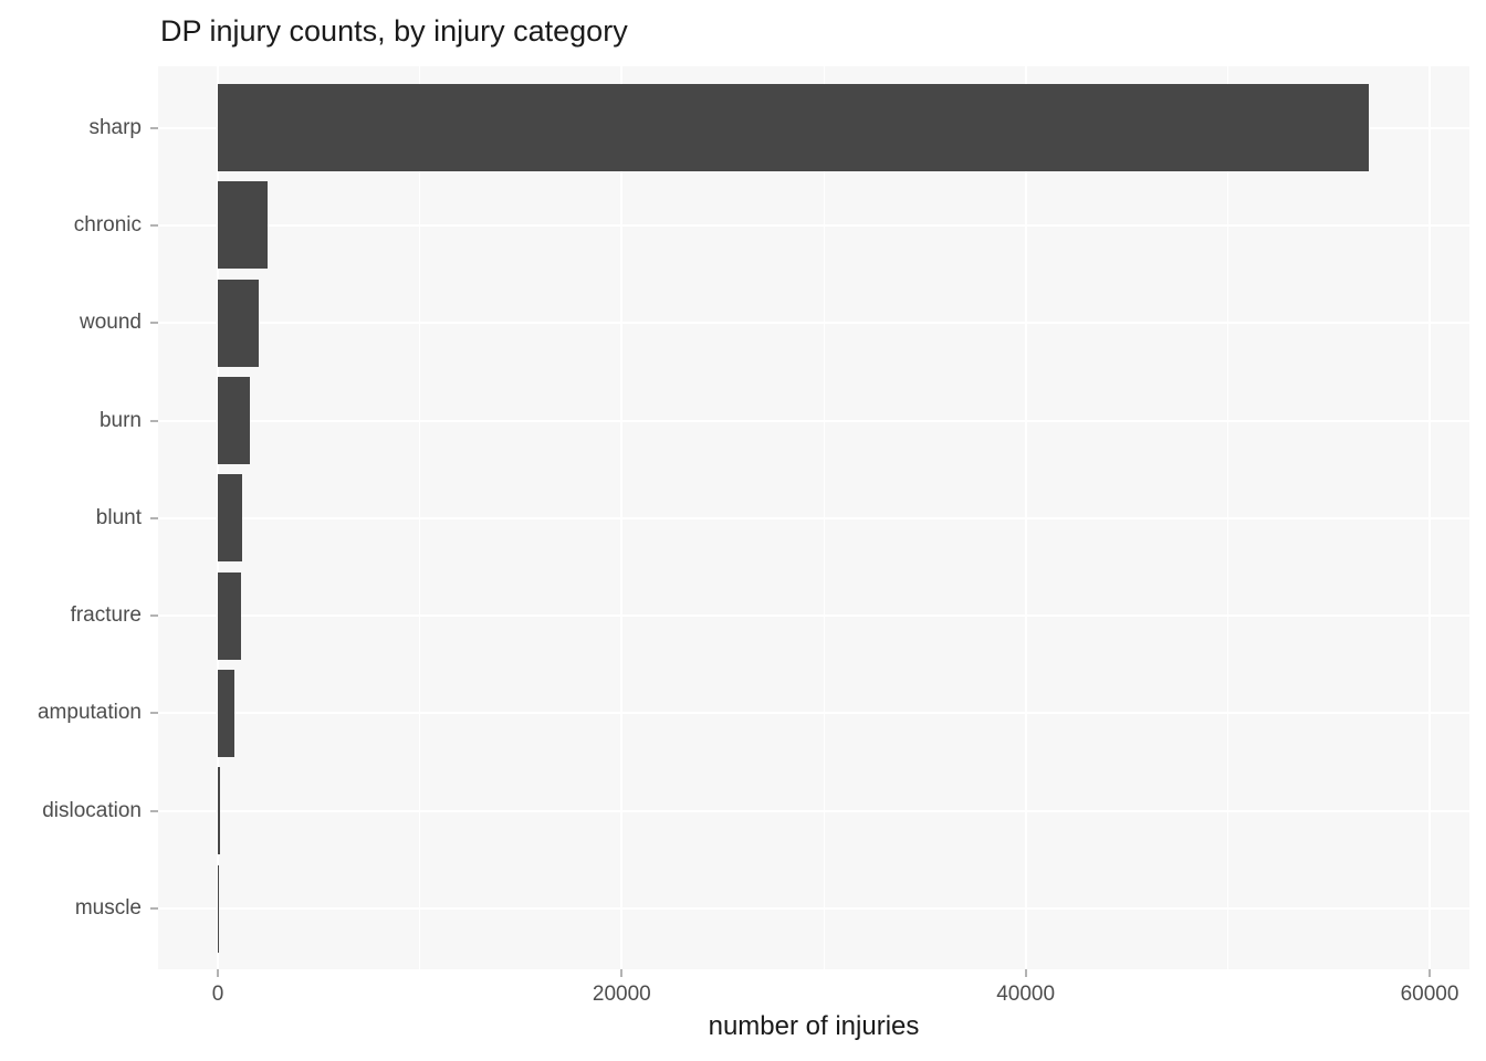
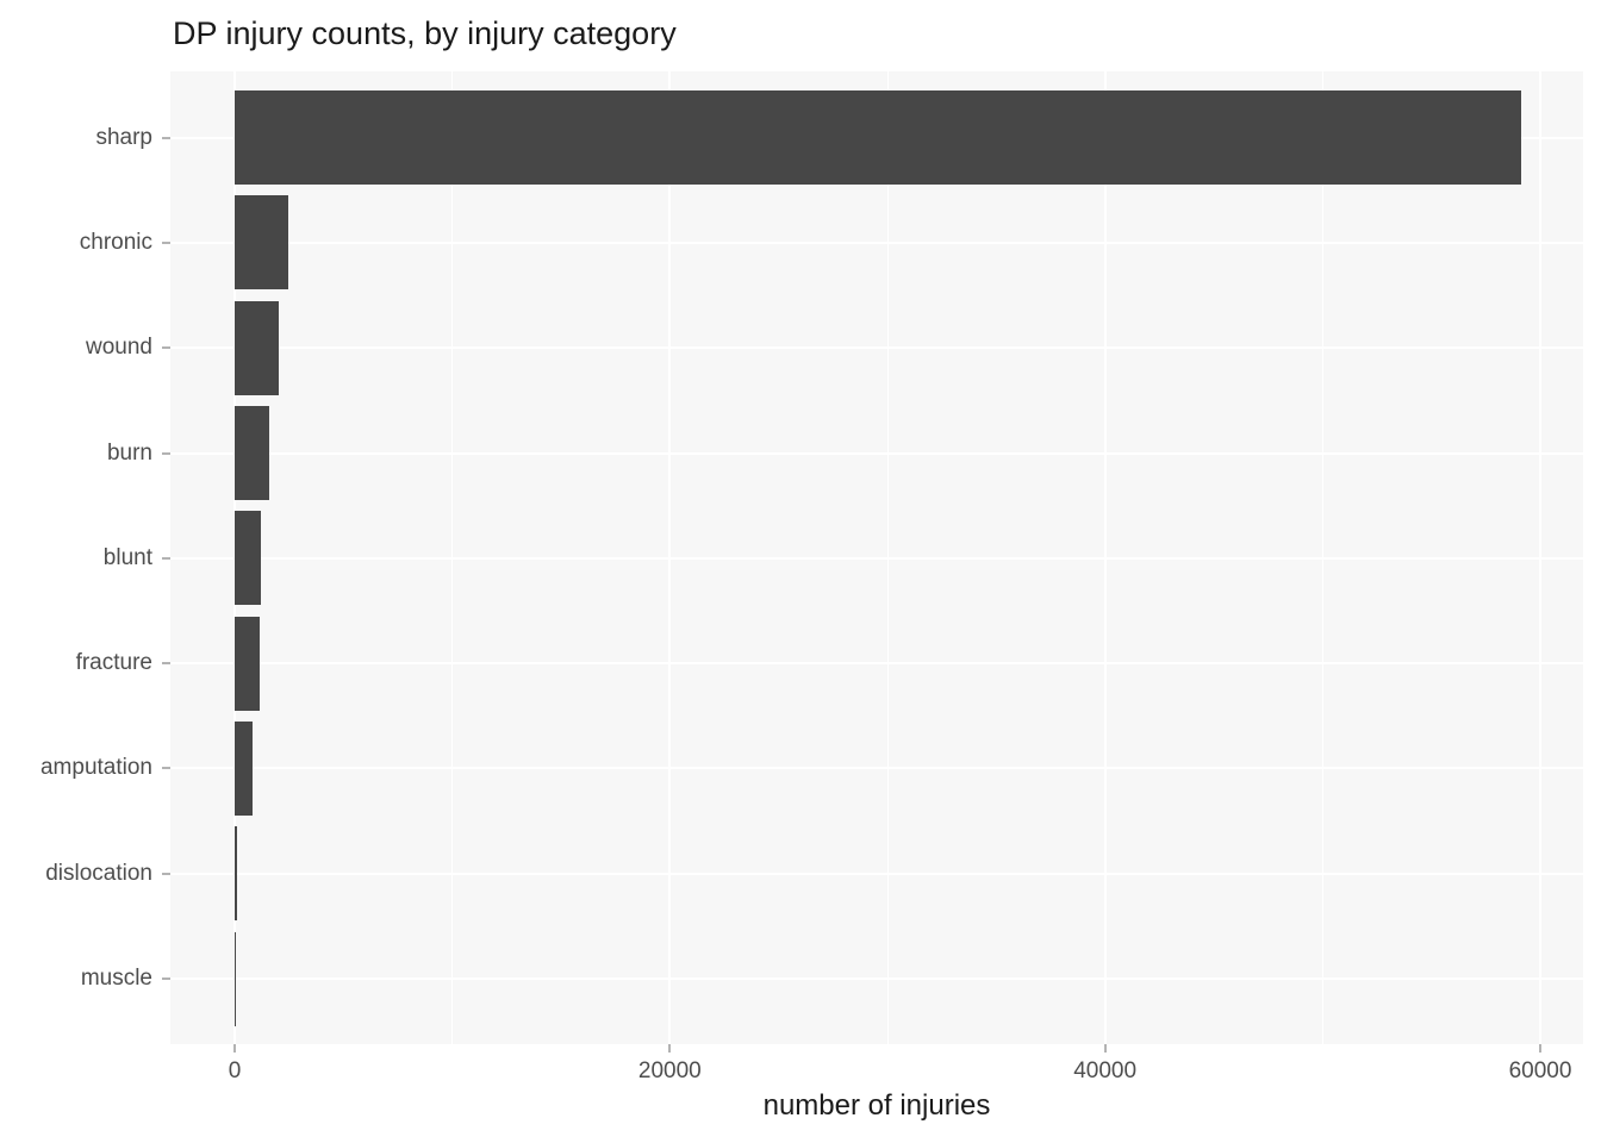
sharp: 57000 -> 59100
